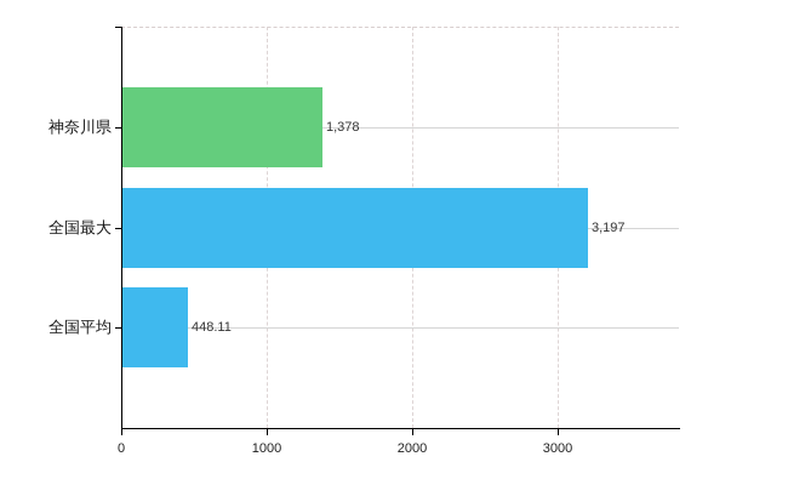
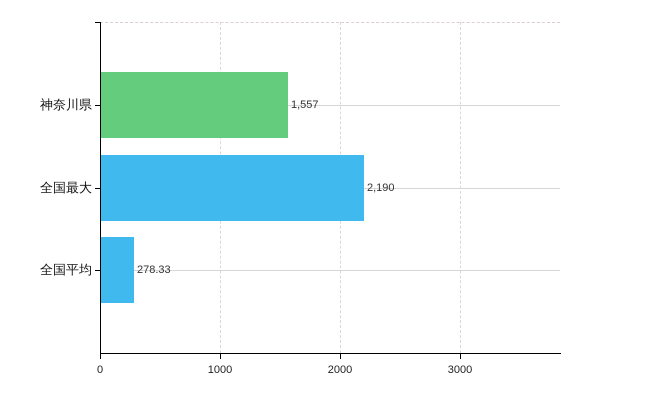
神奈川県: 1,378 -> 1,557
全国最大: 3,197 -> 2,190
全国平均: 448.11 -> 278.33
